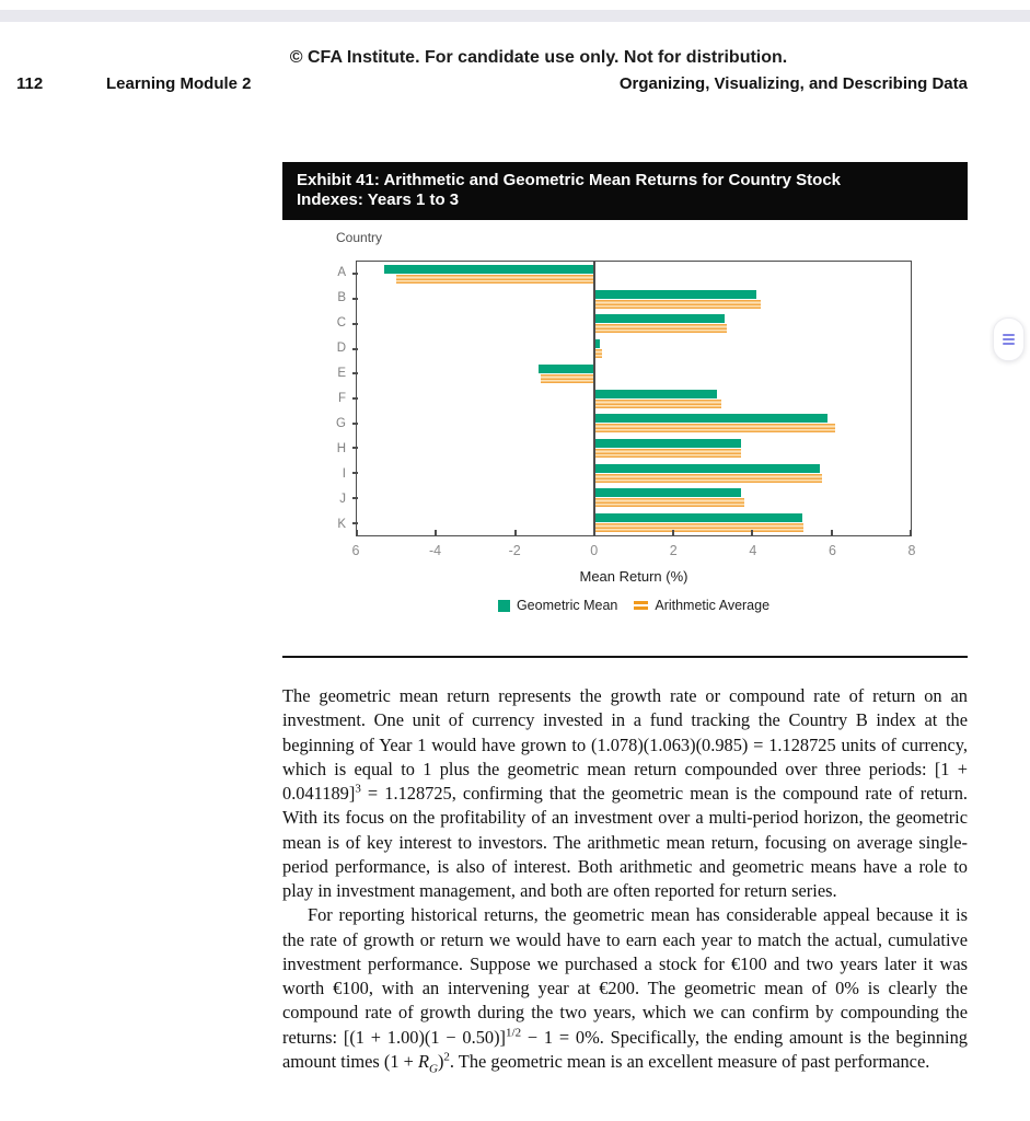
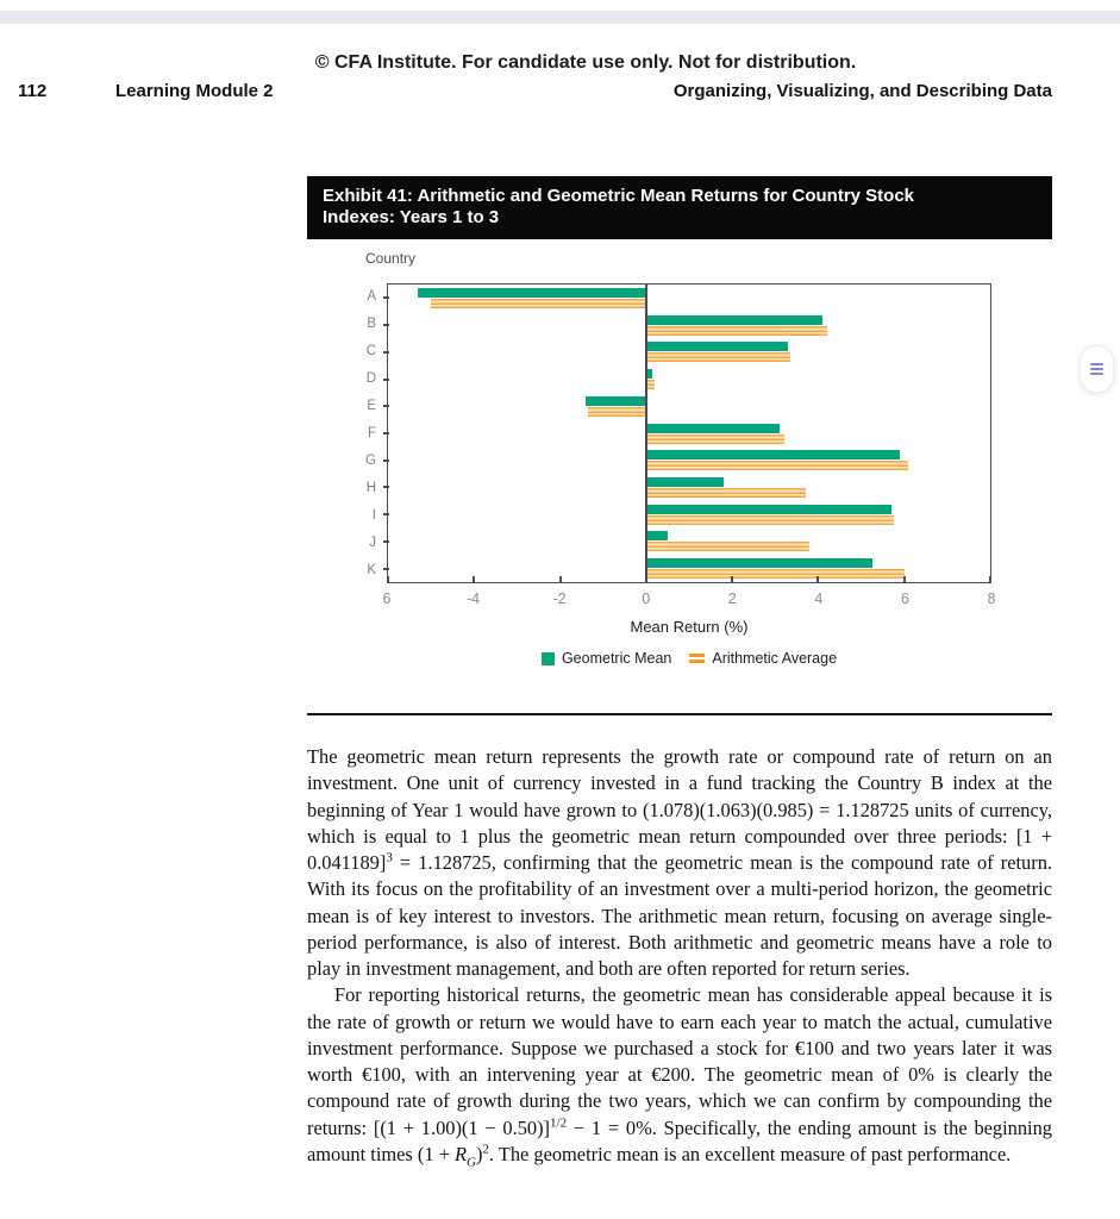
Geometric Mean/H: 3.7 -> 1.8
Geometric Mean/J: 3.7 -> 0.5
Arithmetic Average/K: 5.3 -> 6.0
